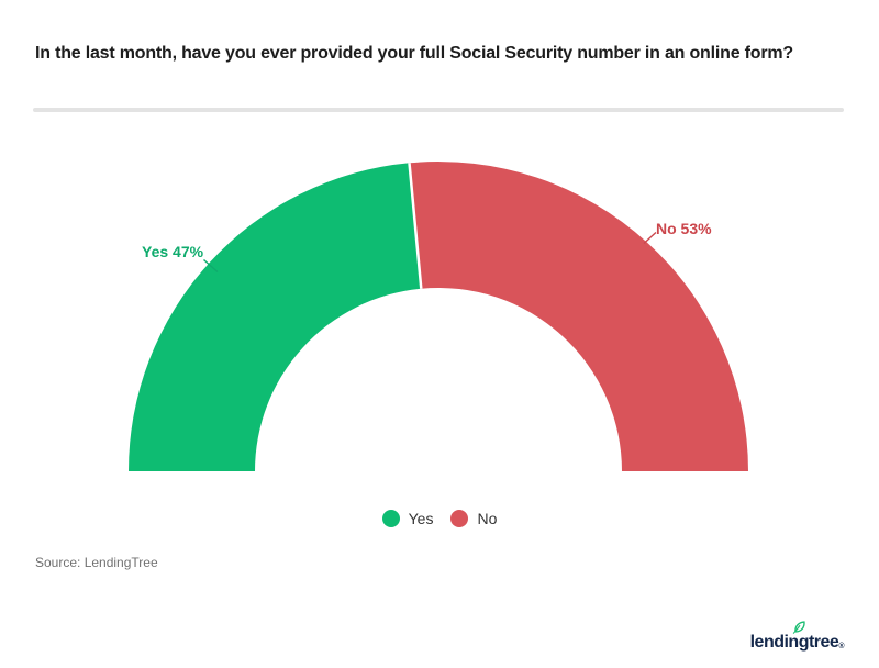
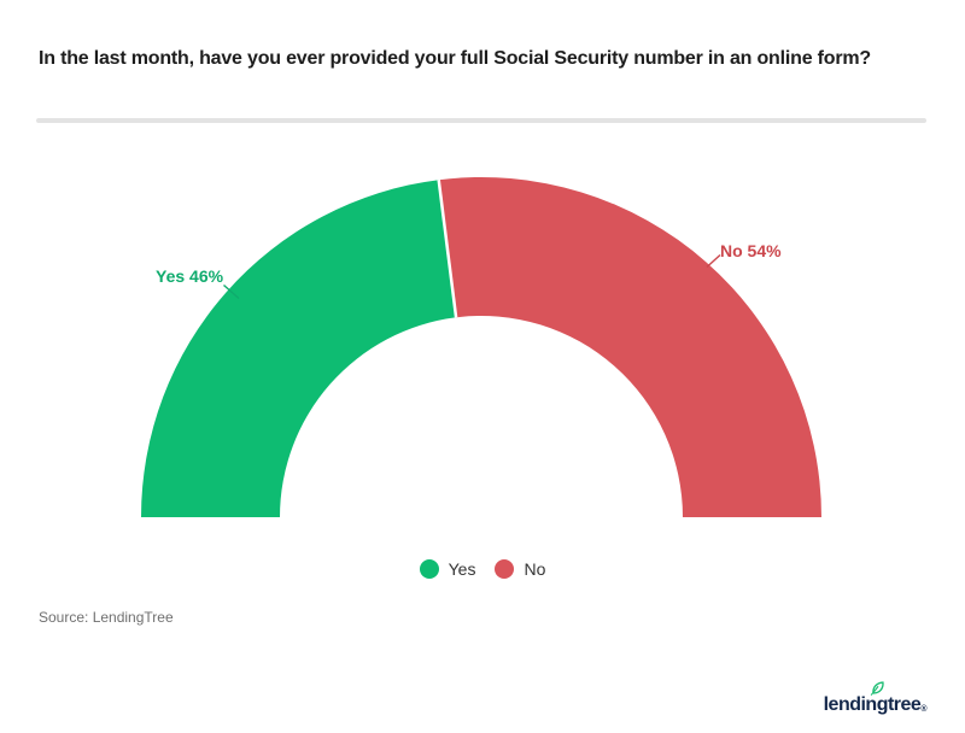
Yes: 47% -> 46%
No: 53% -> 54%
